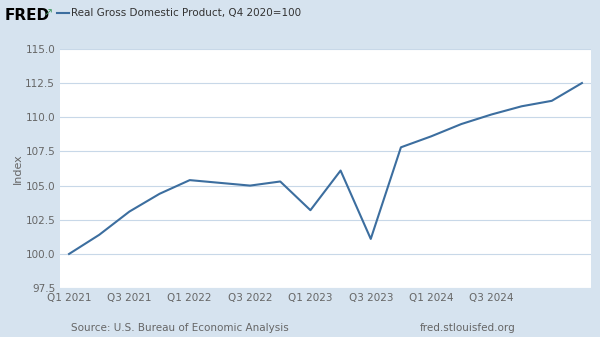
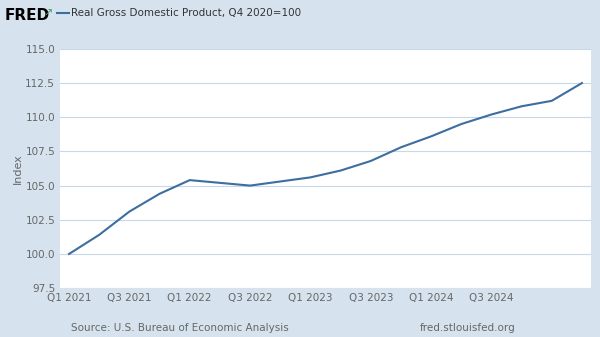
Q1 2023: 103.2 -> 105.6
Q3 2023: 101.1 -> 106.8
